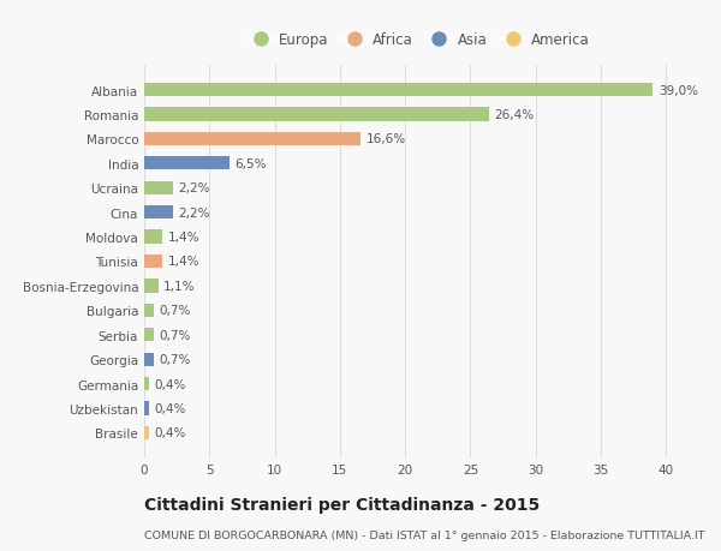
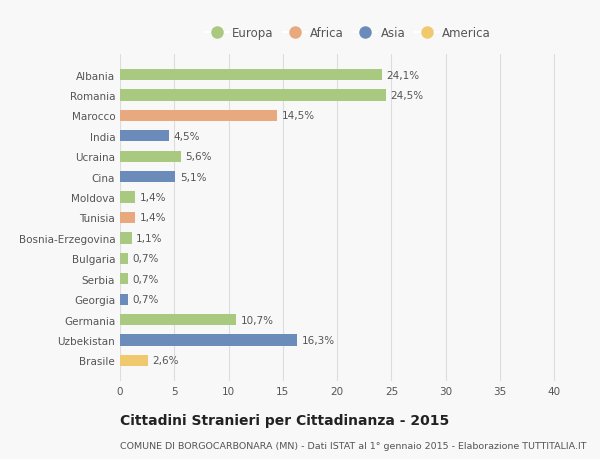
Albania: 39,0% -> 24,1%
Romania: 26,4% -> 24,5%
Marocco: 16,6% -> 14,5%
India: 6,5% -> 4,5%
Ucraina: 2,2% -> 5,6%
Cina: 2,2% -> 5,1%
Germania: 0,4% -> 10,7%
Uzbekistan: 0,4% -> 16,3%
Brasile: 0,4% -> 2,6%
